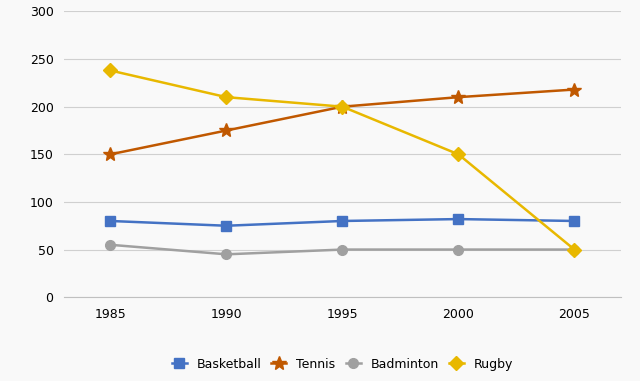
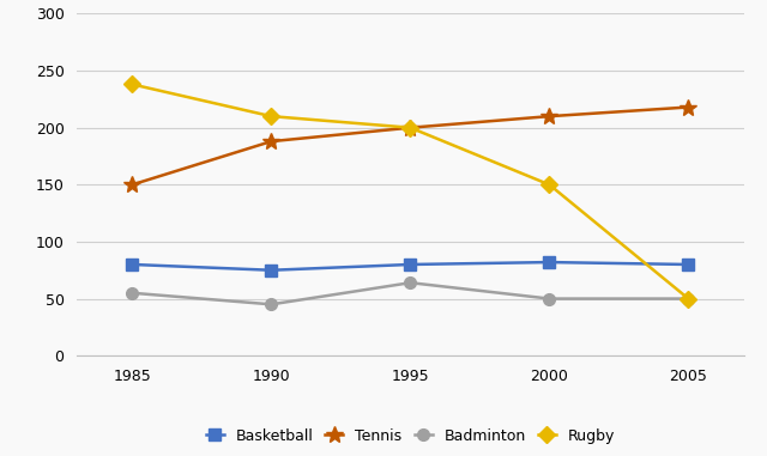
Tennis/1990: 175 -> 188
Badminton/1995: 50 -> 64
